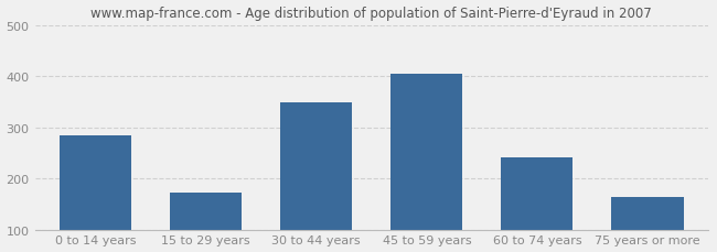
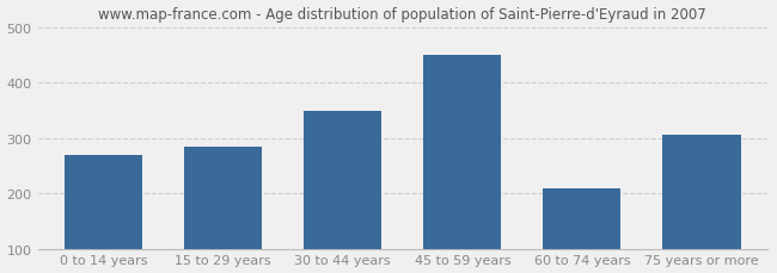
0 to 14 years: 285 -> 270
15 to 29 years: 172 -> 285
45 to 59 years: 405 -> 450
60 to 74 years: 242 -> 210
75 years or more: 163 -> 305
